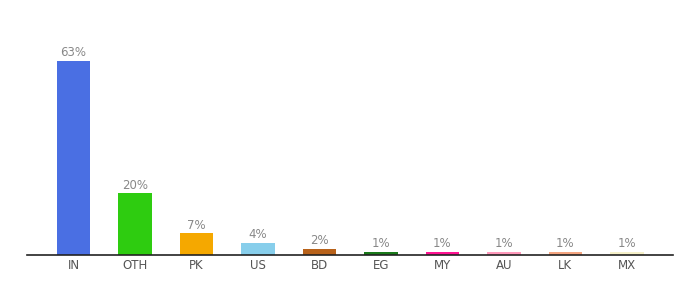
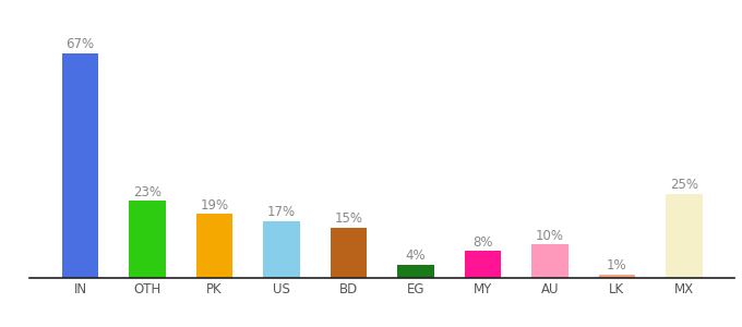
IN: 63% -> 67%
OTH: 20% -> 23%
PK: 7% -> 19%
US: 4% -> 17%
BD: 2% -> 15%
EG: 1% -> 4%
MY: 1% -> 8%
AU: 1% -> 10%
MX: 1% -> 25%
